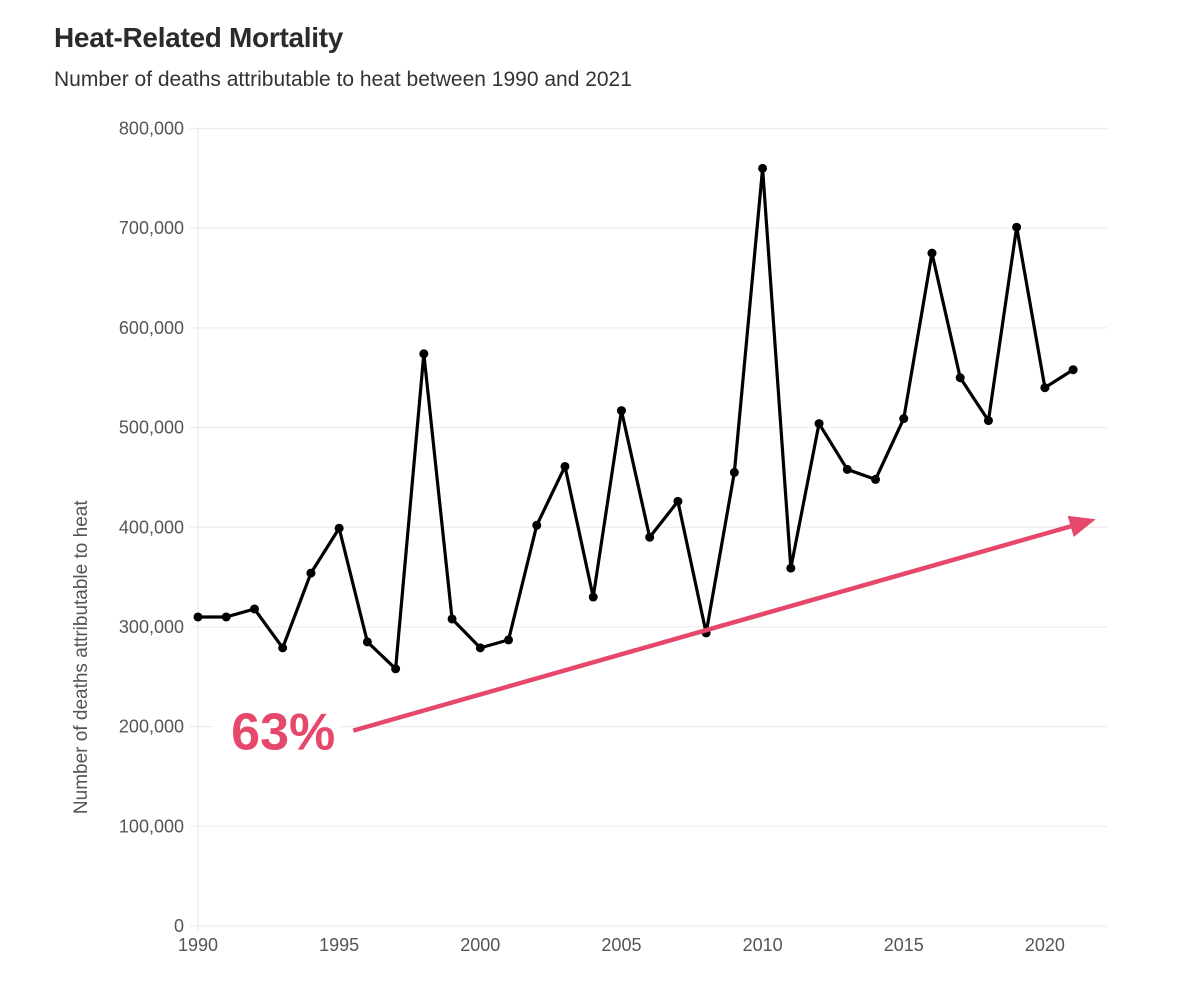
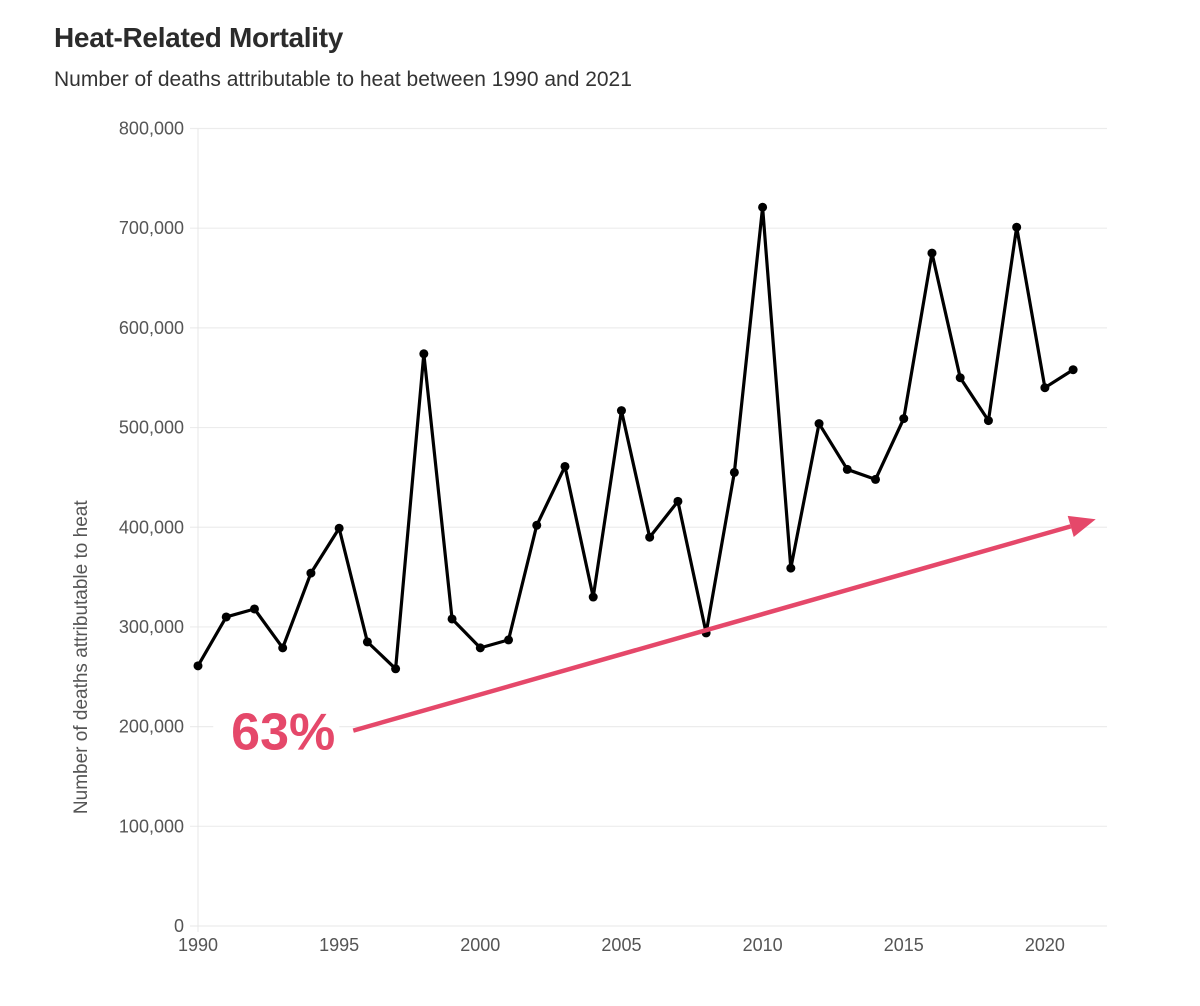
1990: 310000 -> 260000
2010: 760000 -> 720000
